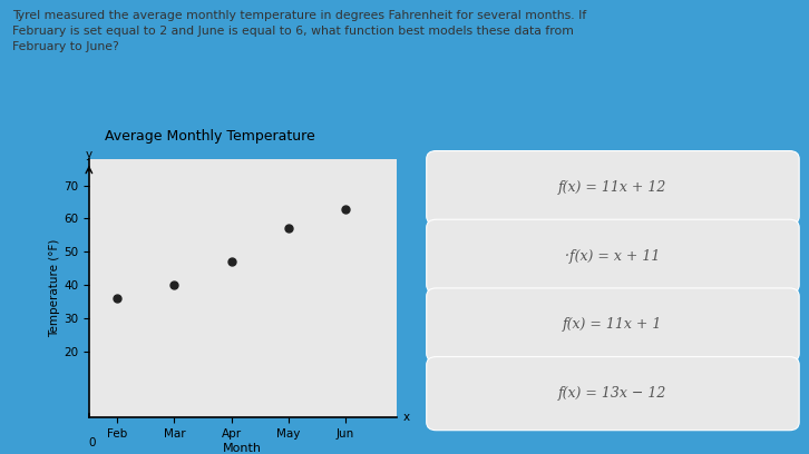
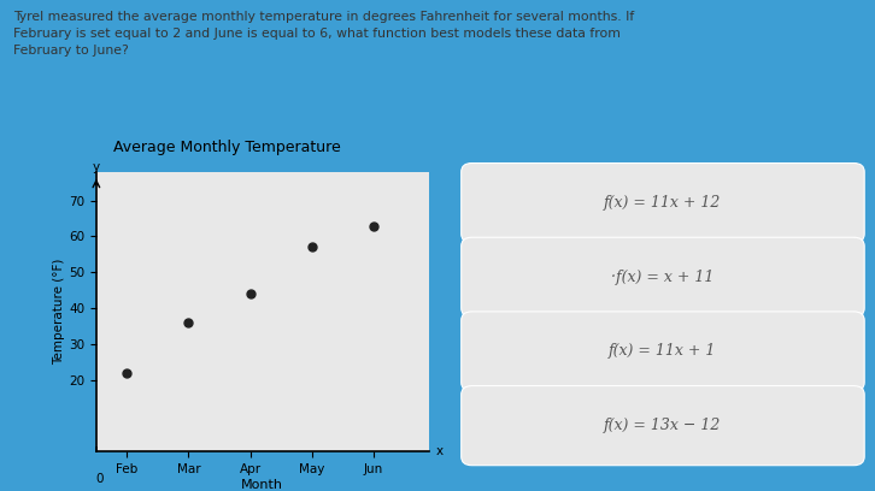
Feb: 36 -> 22
Mar: 40 -> 36
Apr: 47 -> 44
